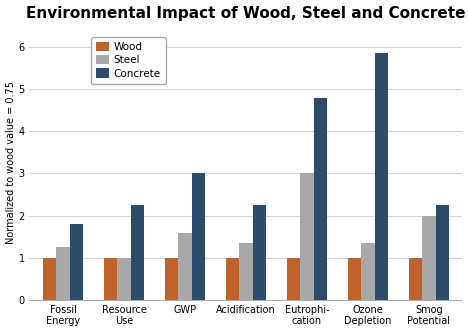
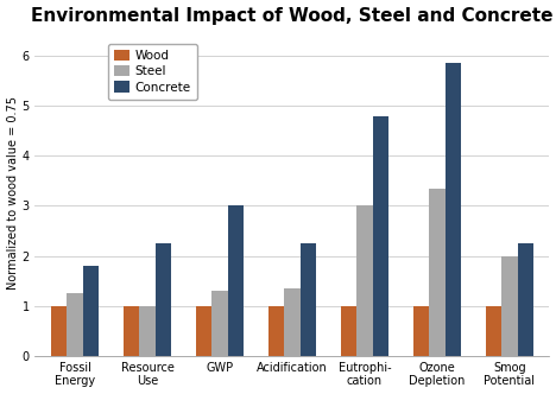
Steel/GWP: 1.60 -> 1.30
Steel/Ozone Depletion: 1.35 -> 3.35
